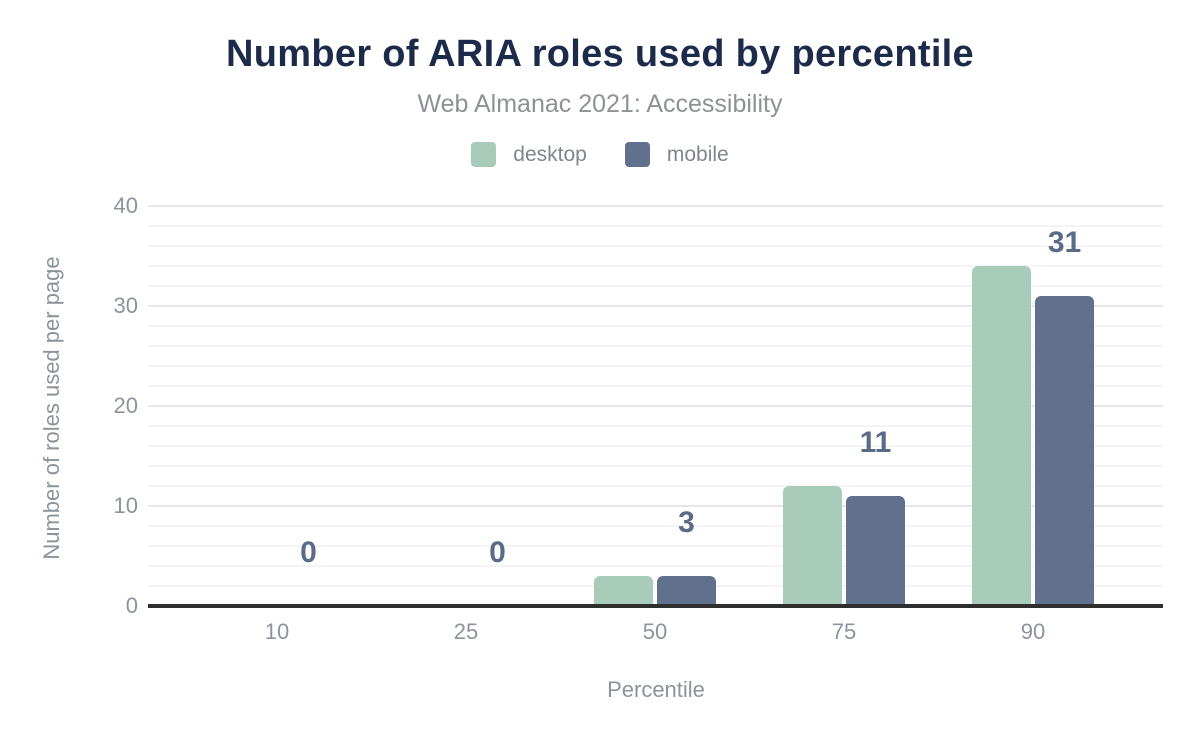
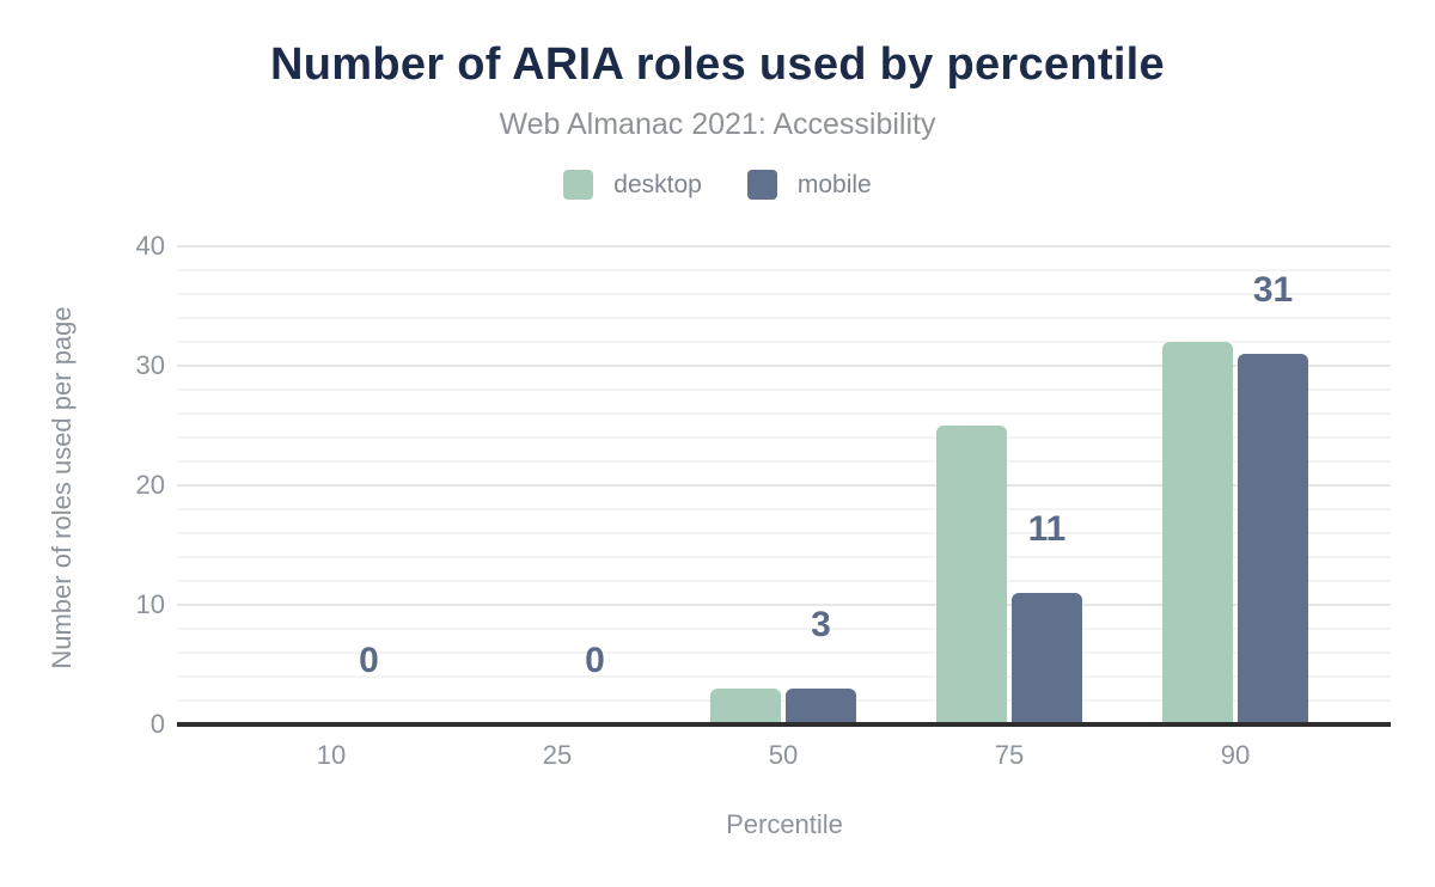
desktop/75: 12 -> 25
desktop/90: 34 -> 32
